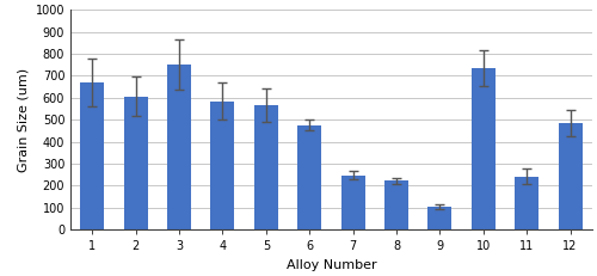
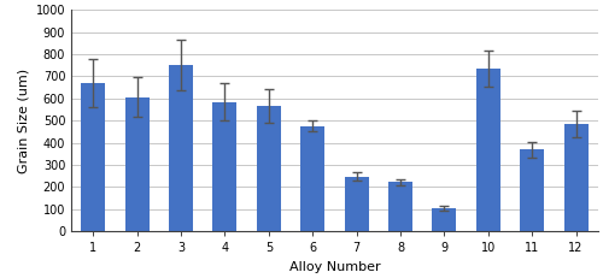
11: 240 -> 370
